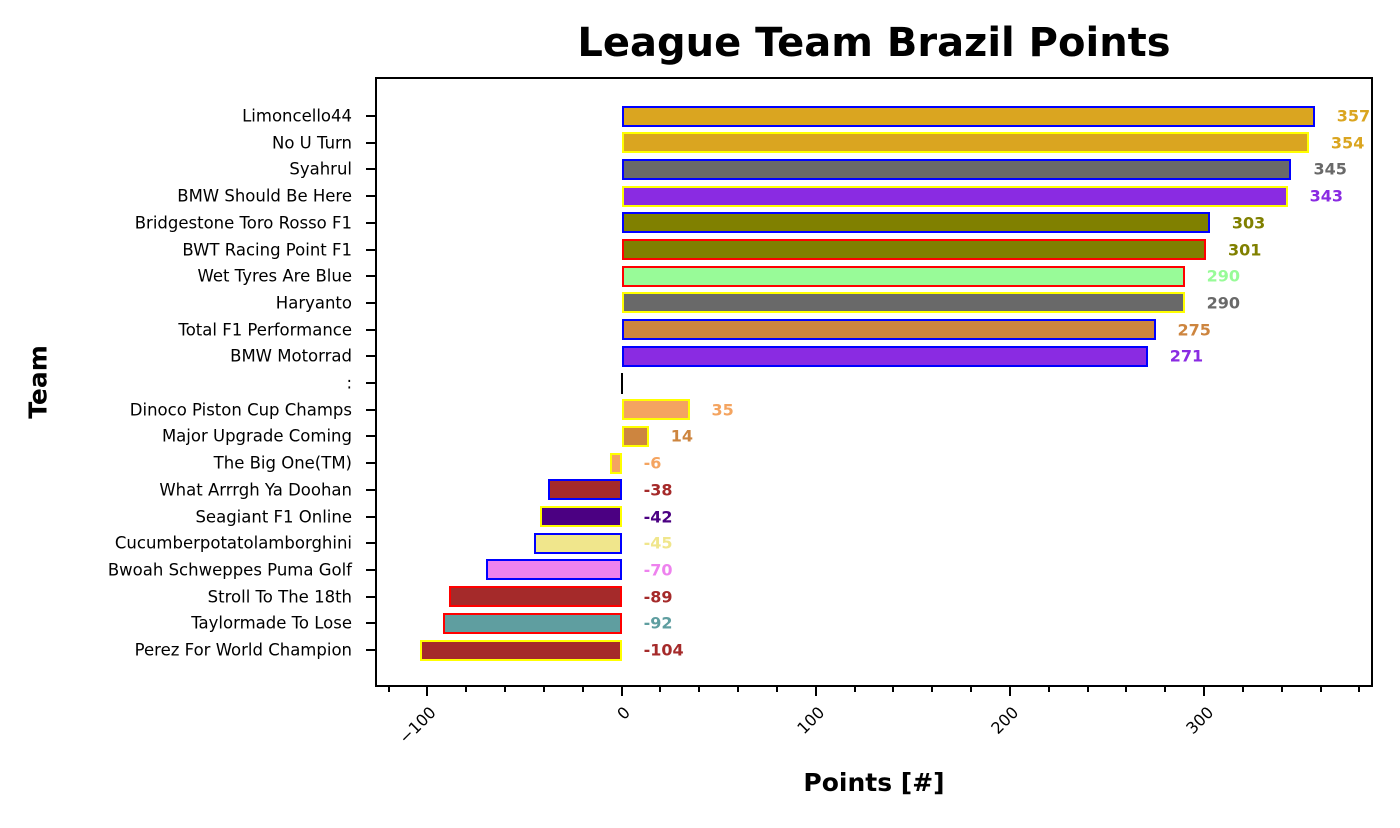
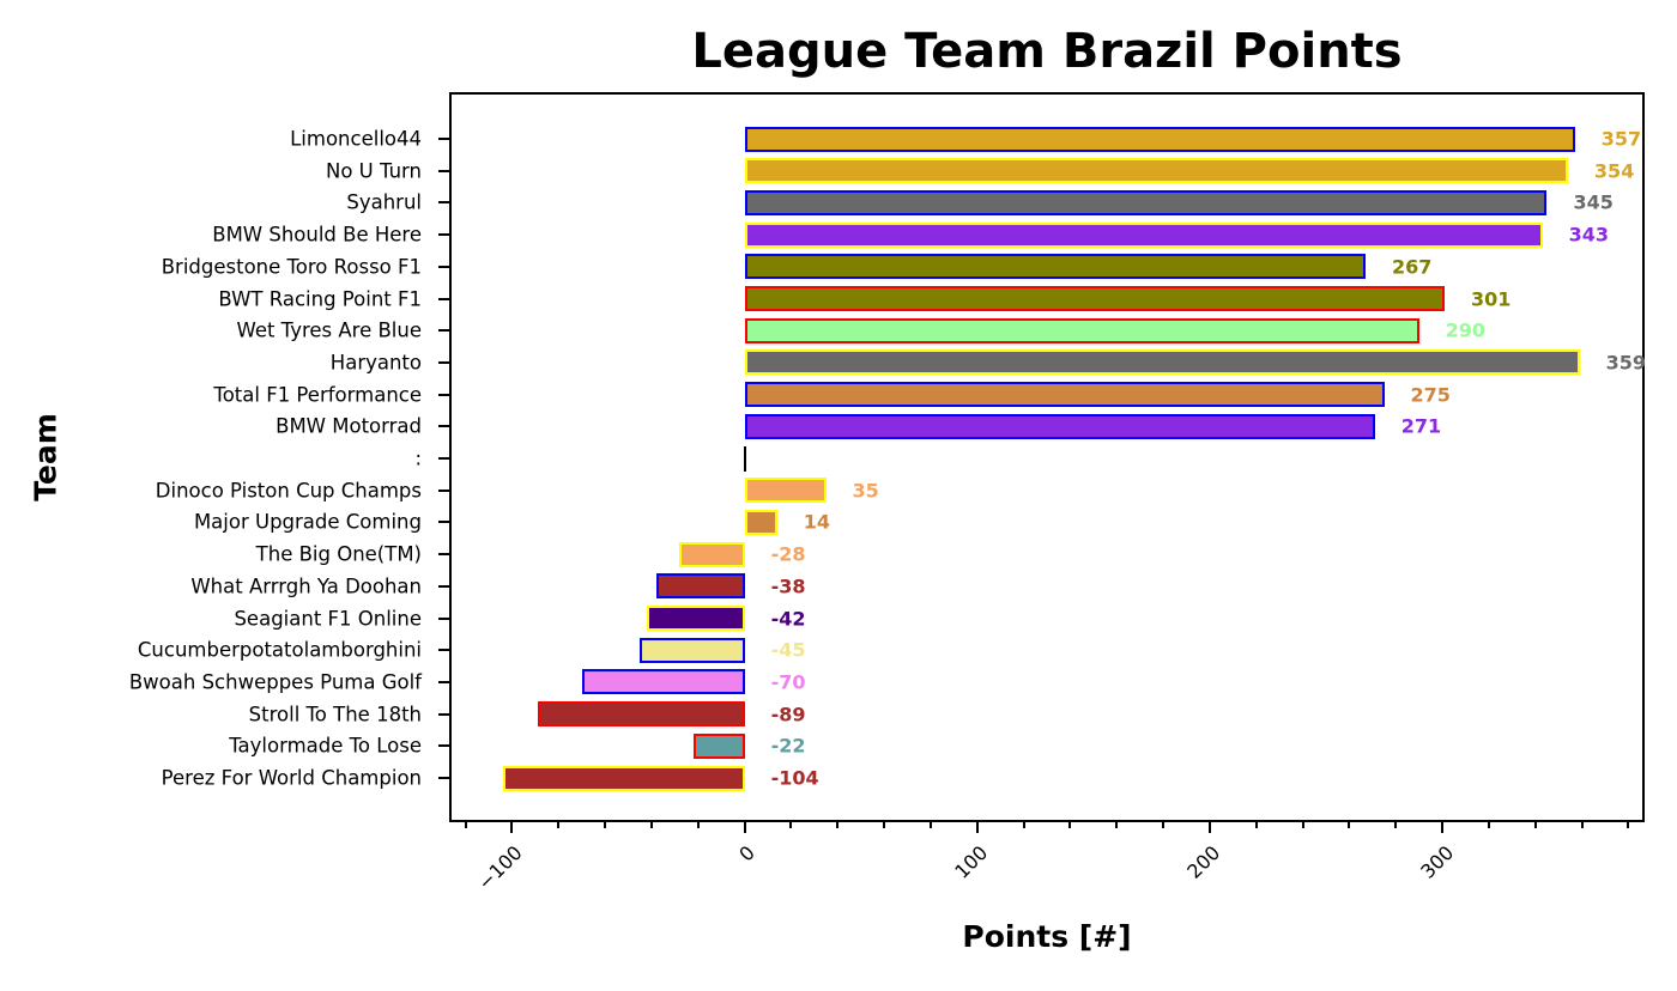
Bridgestone Toro Rosso F1: 303 -> 267
Haryanto: 290 -> 359
The Big One(TM): -6 -> -28
Taylormade To Lose: -92 -> -22
